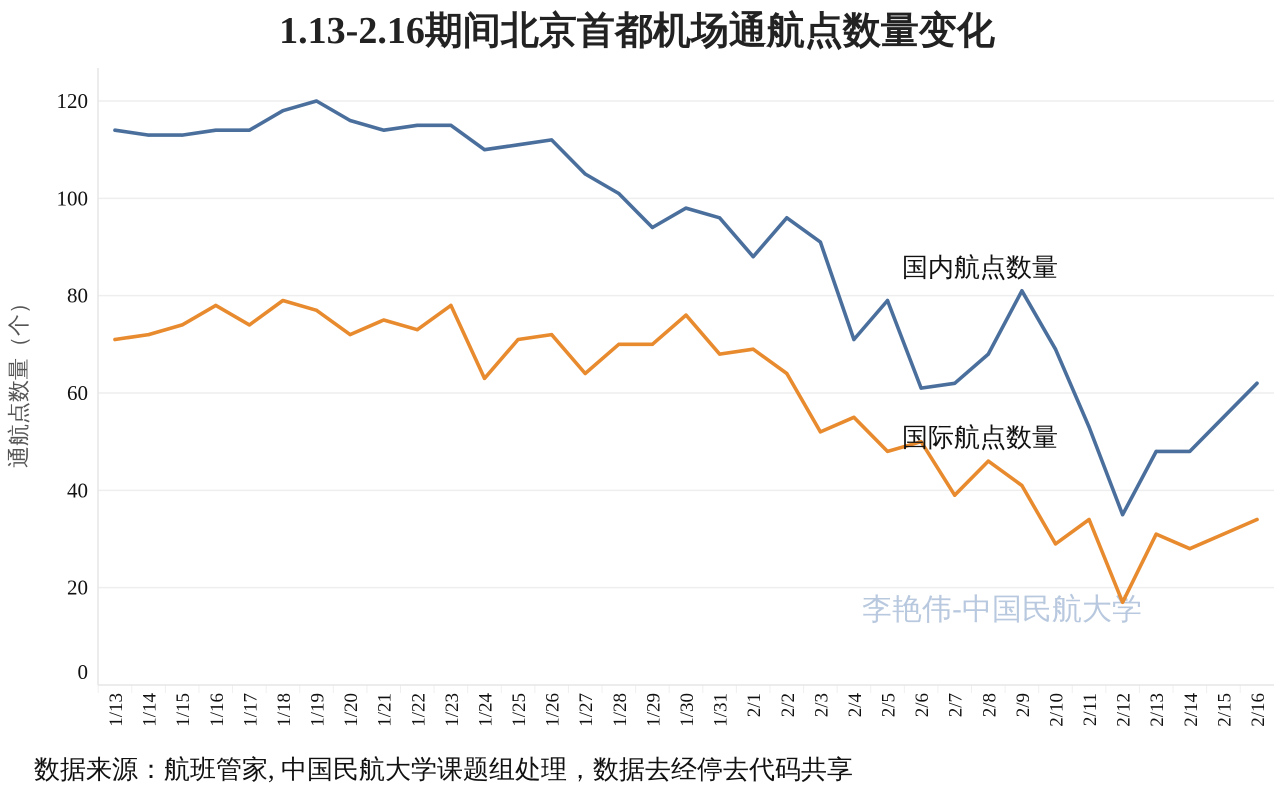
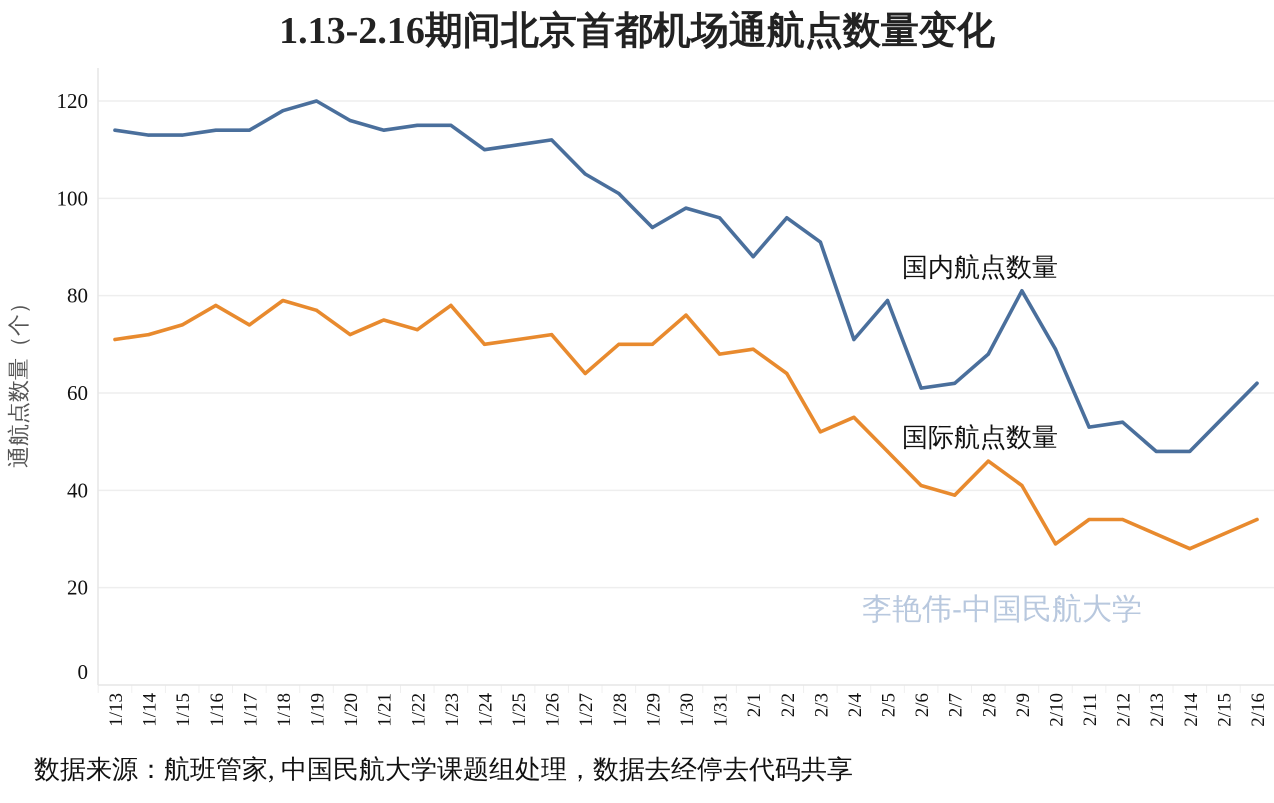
国际航点数量/1/24: 63 -> 70
国际航点数量/2/6: 50 -> 41
国内航点数量/2/12: 35 -> 54
国际航点数量/2/12: 17 -> 34
